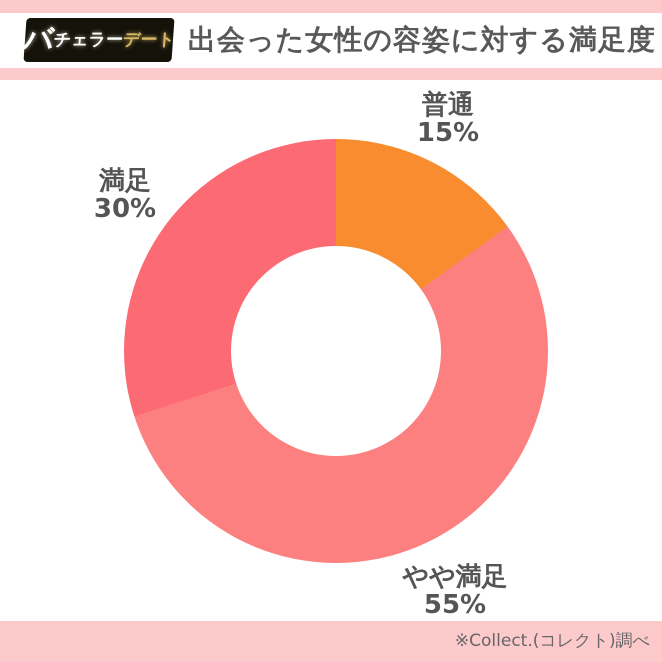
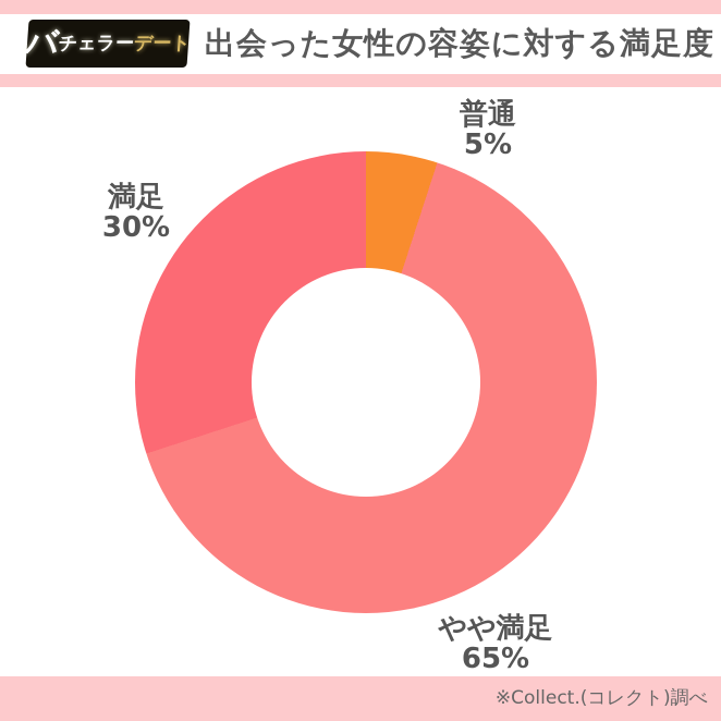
普通: 15% -> 5%
やや満足: 55% -> 65%
